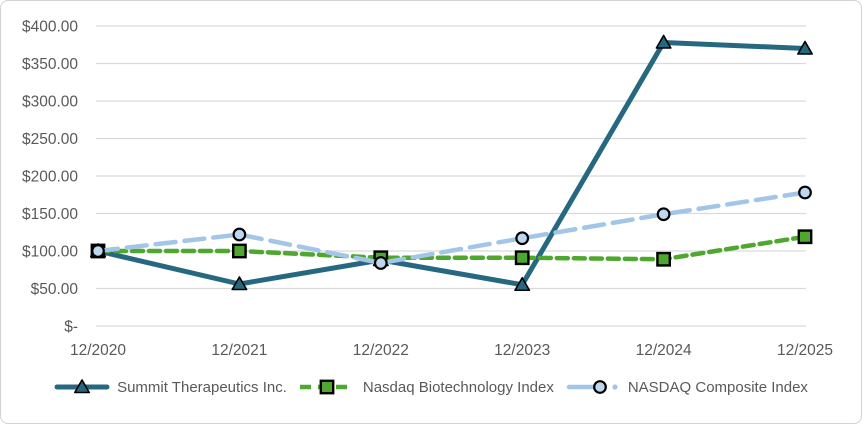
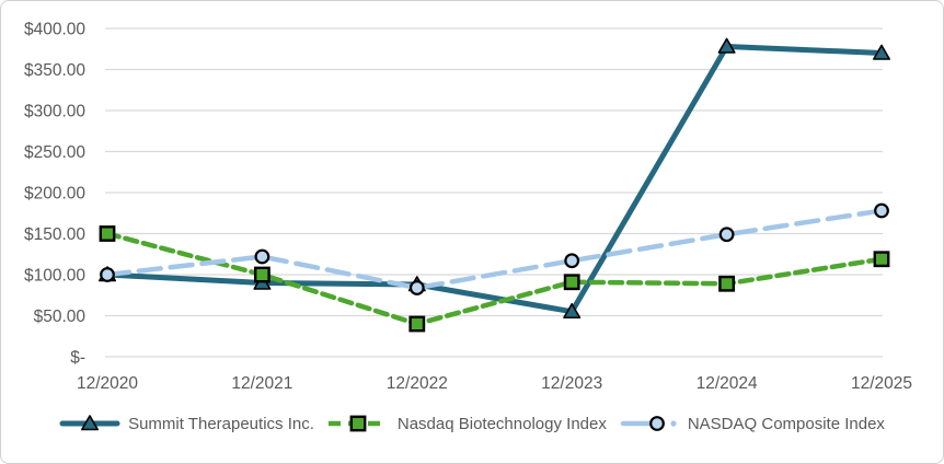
Nasdaq Biotechnology Index/12/2020: $100 -> $150
Summit Therapeutics Inc./12/2021: $60 -> $90
Nasdaq Biotechnology Index/12/2022: $90 -> $40
